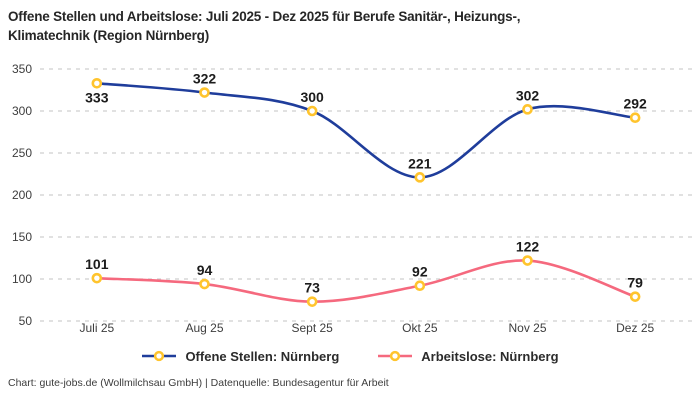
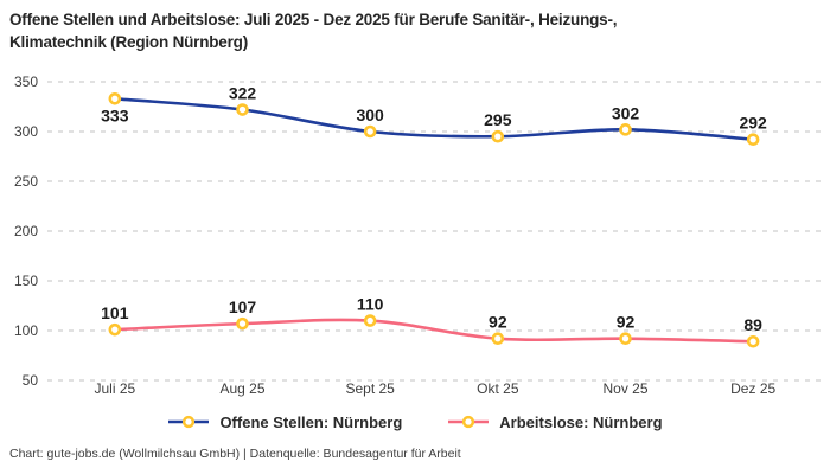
Arbeitslose: Nürnberg/Aug 25: 94 -> 107
Arbeitslose: Nürnberg/Sept 25: 73 -> 110
Offene Stellen: Nürnberg/Okt 25: 221 -> 295
Arbeitslose: Nürnberg/Nov 25: 122 -> 92
Arbeitslose: Nürnberg/Dez 25: 79 -> 89
